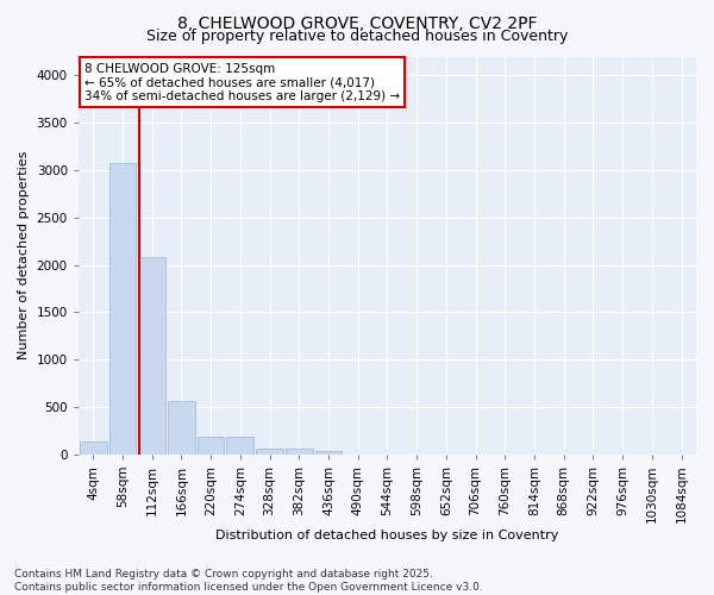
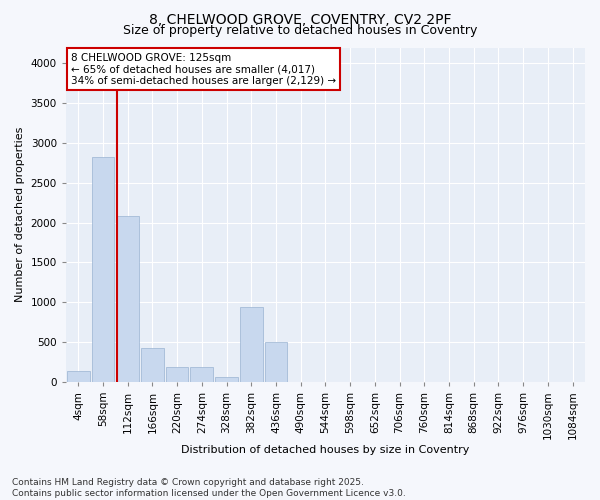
58sqm: 3080 -> 2820
166sqm: 560 -> 420
382sqm: 60 -> 940
436sqm: 40 -> 500
